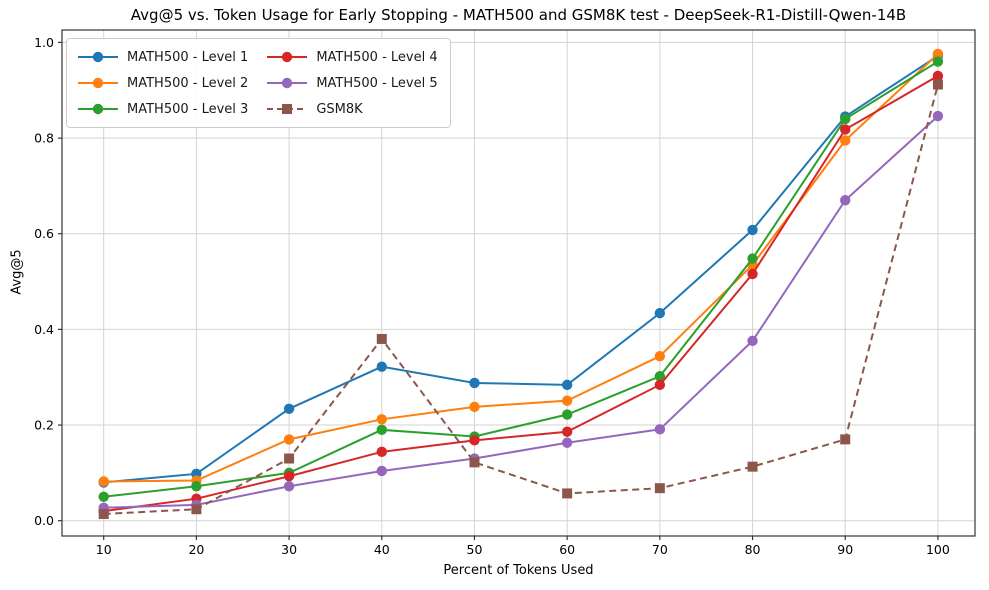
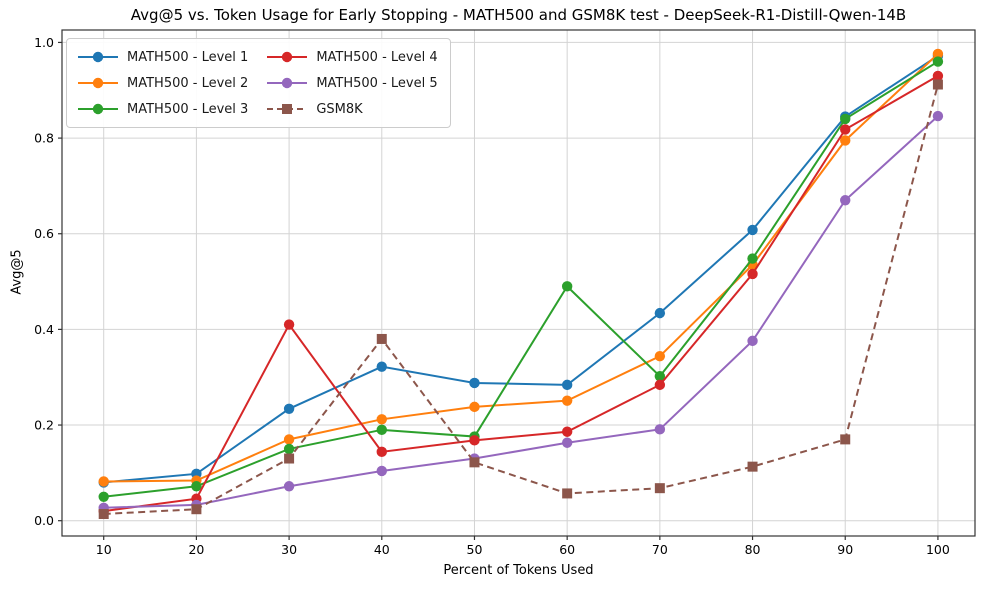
MATH500 - Level 3/30: 0.10 -> 0.15
MATH500 - Level 4/30: 0.09 -> 0.41
MATH500 - Level 3/60: 0.22 -> 0.49
